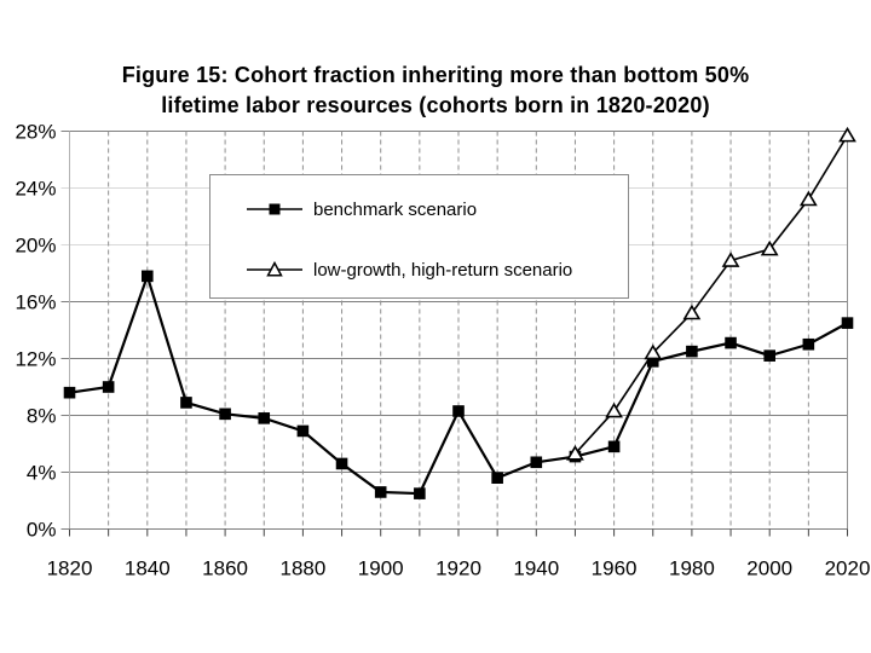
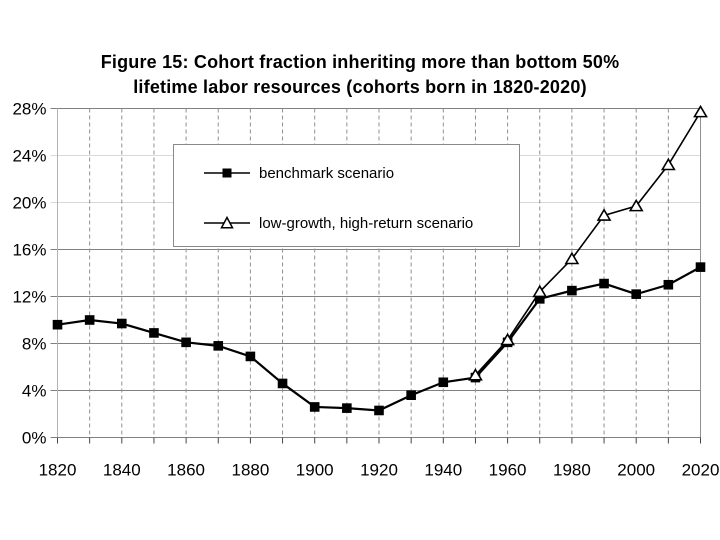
benchmark scenario/1840: 17.8% -> 9.7%
benchmark scenario/1920: 8.3% -> 2.3%
benchmark scenario/1960: 5.8% -> 8.1%
